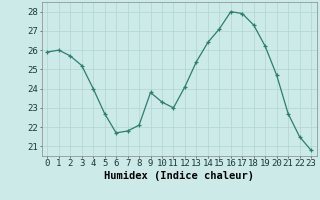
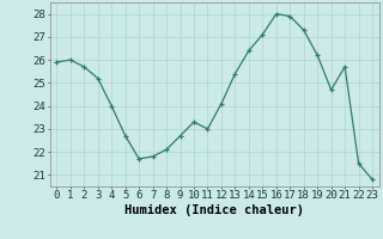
9: 23.8 -> 22.7
21: 22.7 -> 25.7
